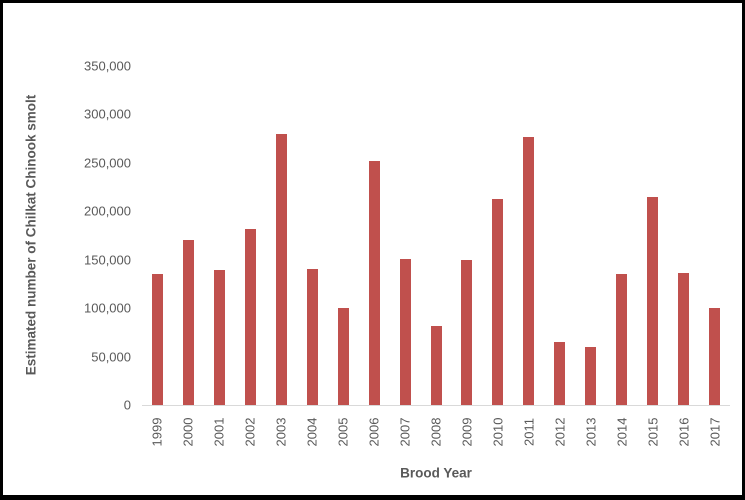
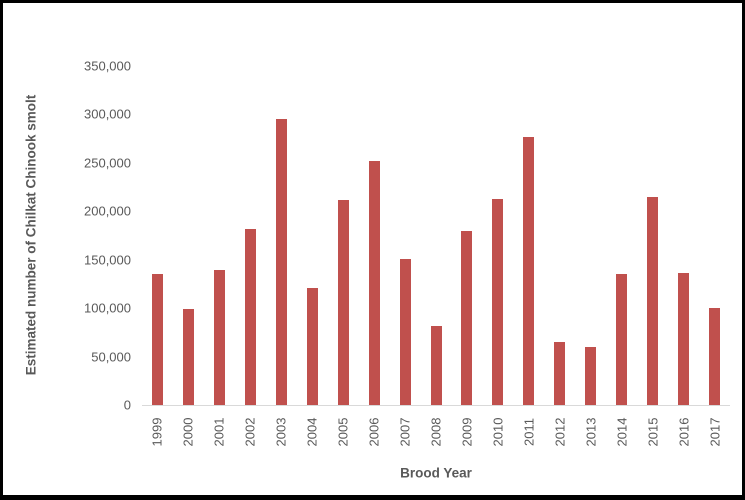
2000: 170000 -> 100000
2003: 280000 -> 300000
2004: 140000 -> 120000
2005: 100000 -> 210000
2009: 150000 -> 180000
